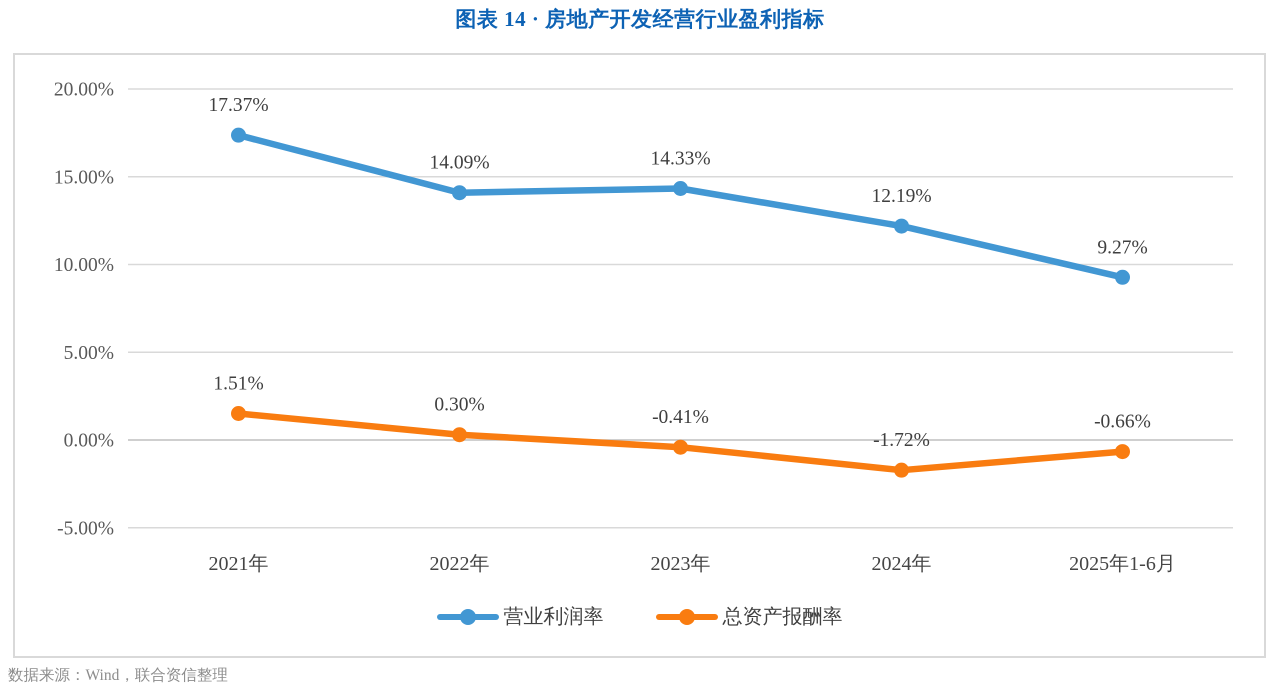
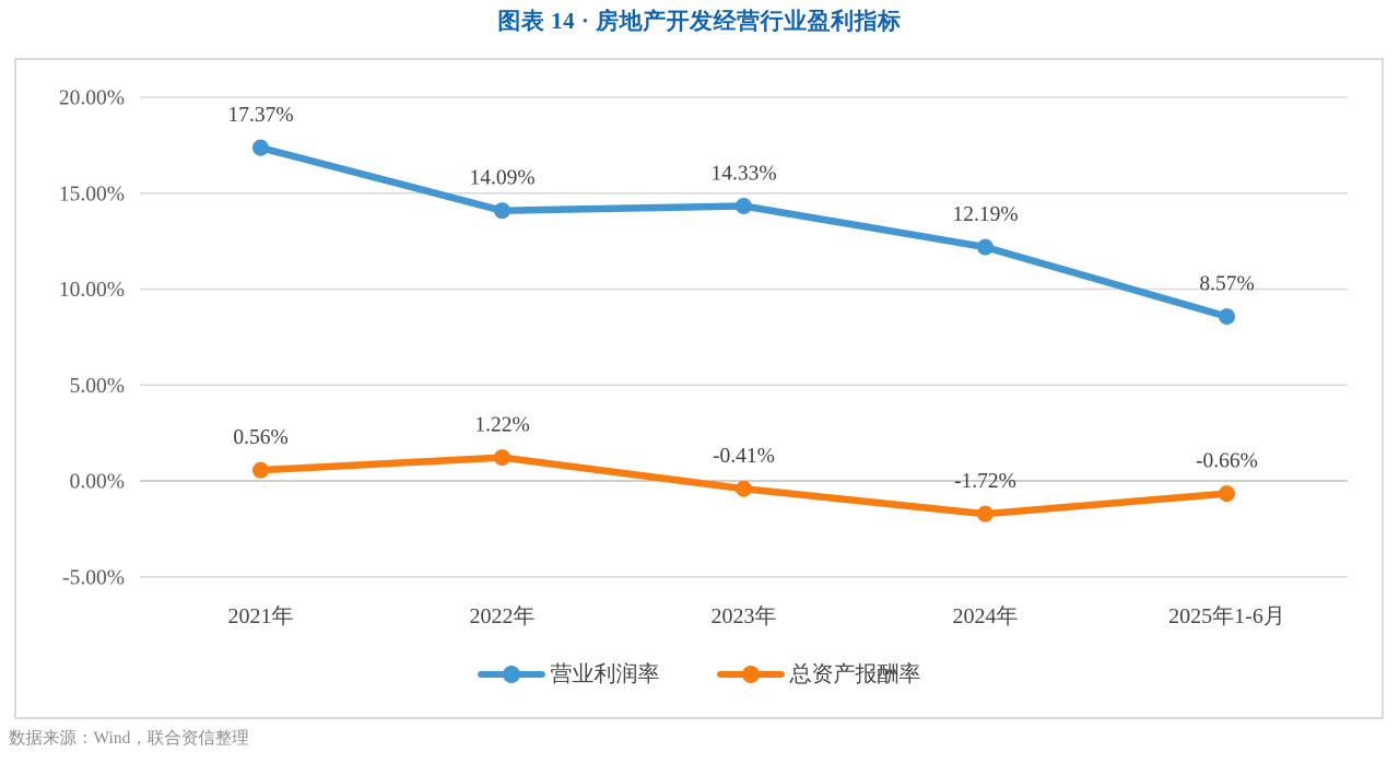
总资产报酬率/2021年: 1.51% -> 0.56%
总资产报酬率/2022年: 0.30% -> 1.22%
营业利润率/2025年1-6月: 9.27% -> 8.57%
